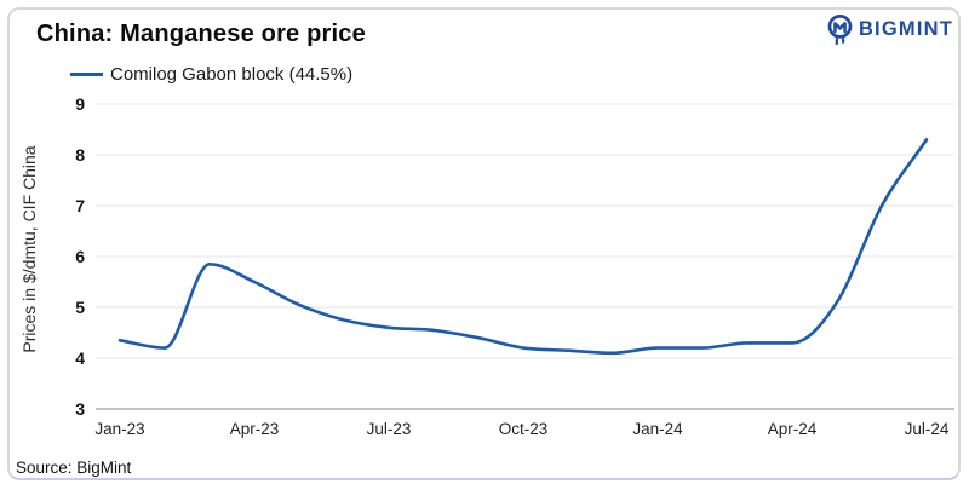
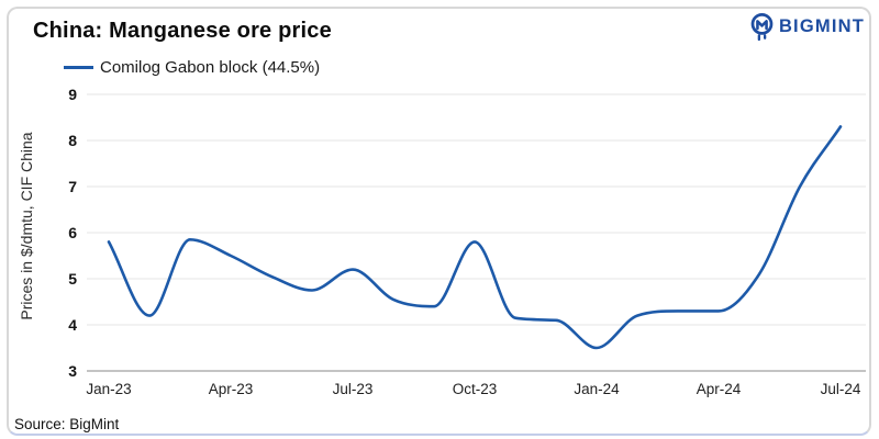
Jan-23: 4.3 -> 5.8
Jul-23: 4.6 -> 5.2
Oct-23: 4.2 -> 5.8
Jan-24: 4.2 -> 3.5
